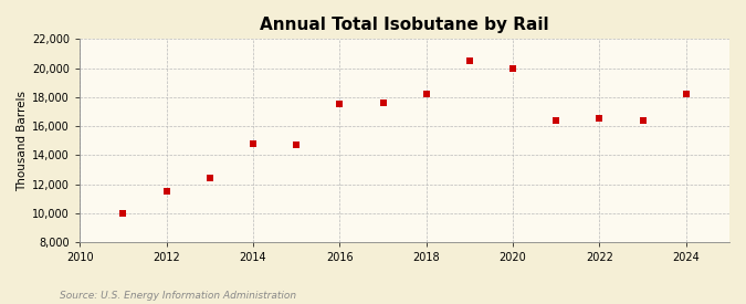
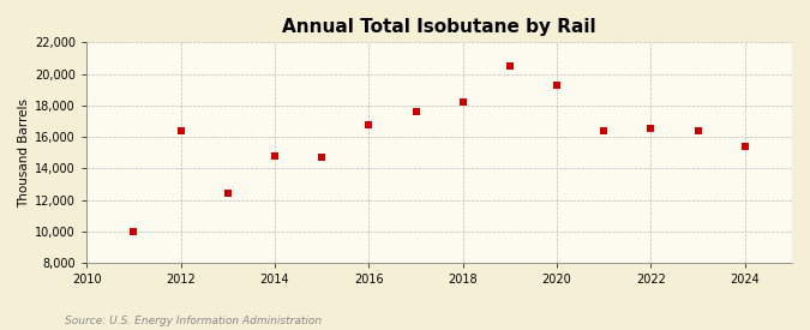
2012: 11,500 -> 16,400
2016: 17,500 -> 16,800
2020: 20,000 -> 19,300
2024: 18,200 -> 15,400
